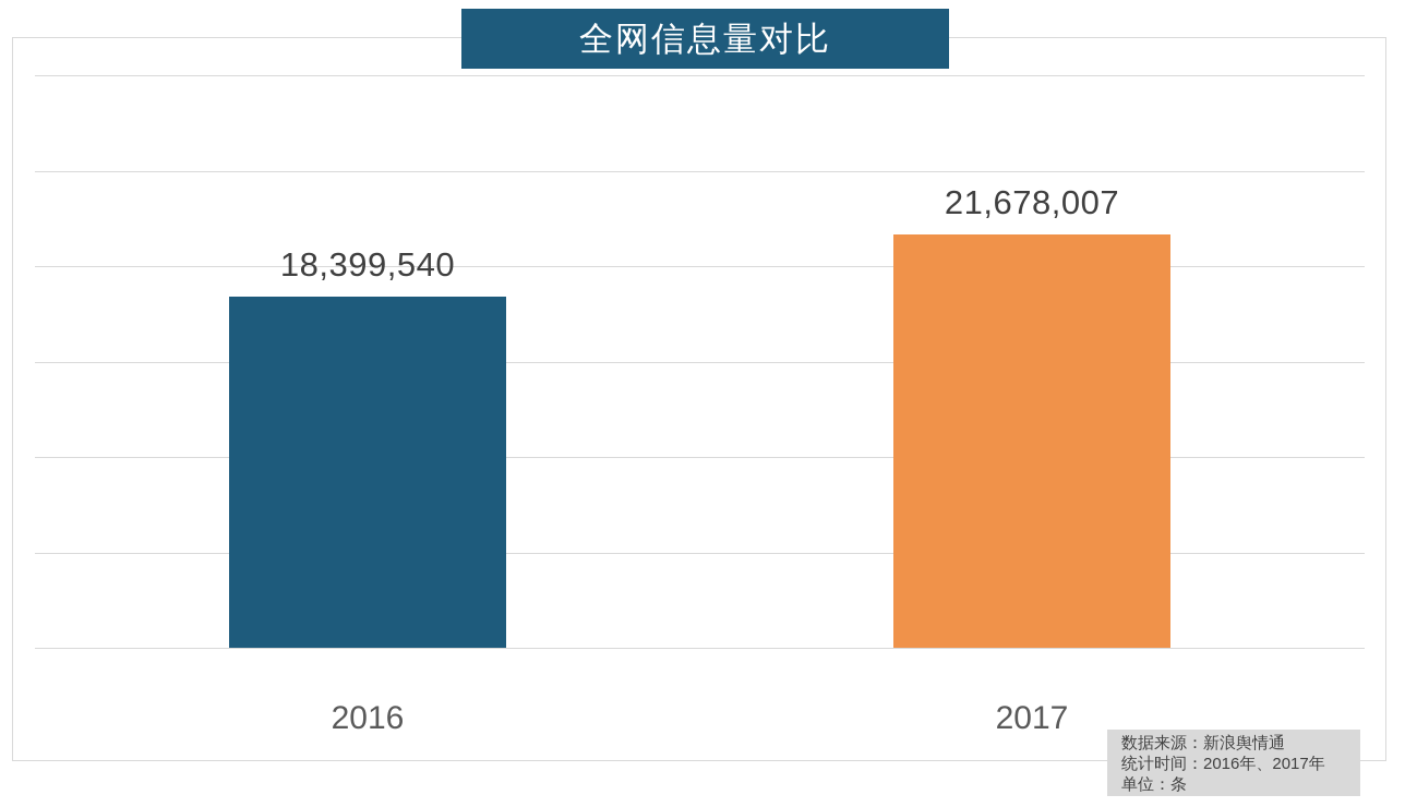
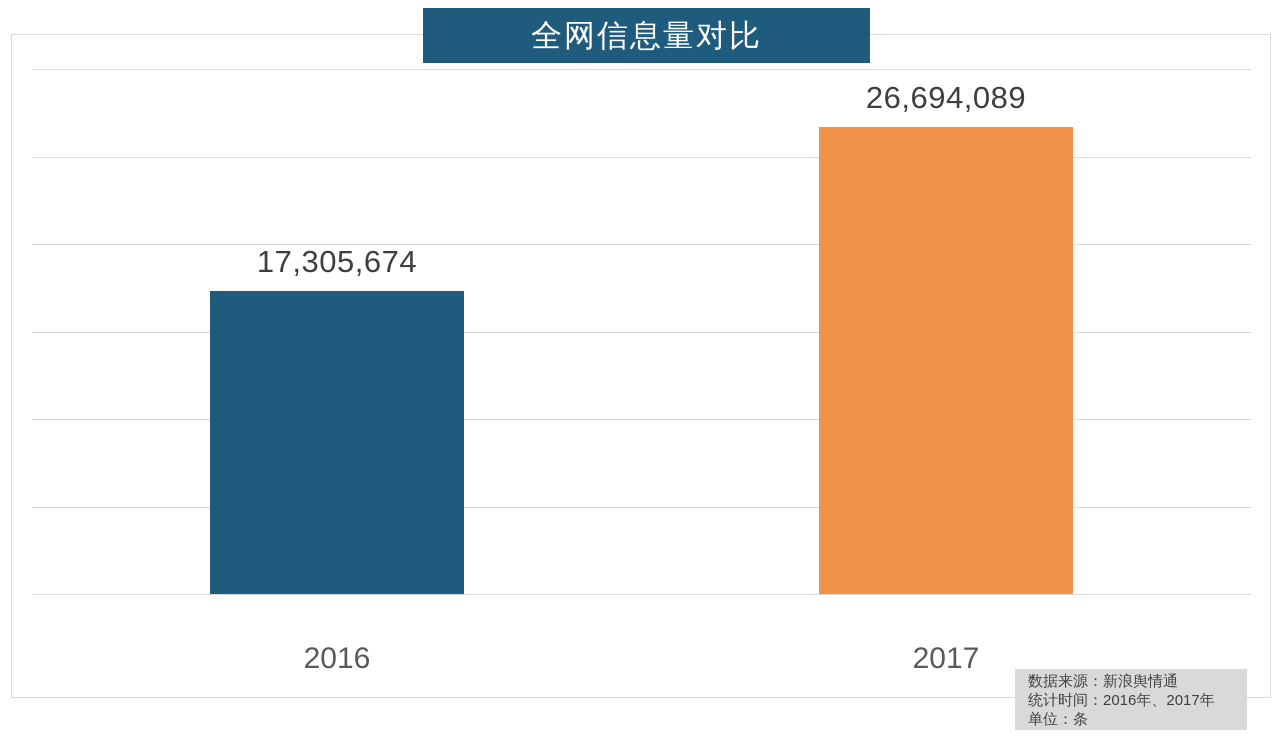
2016: 18,399,540 -> 17,305,674
2017: 21,678,007 -> 26,694,089
